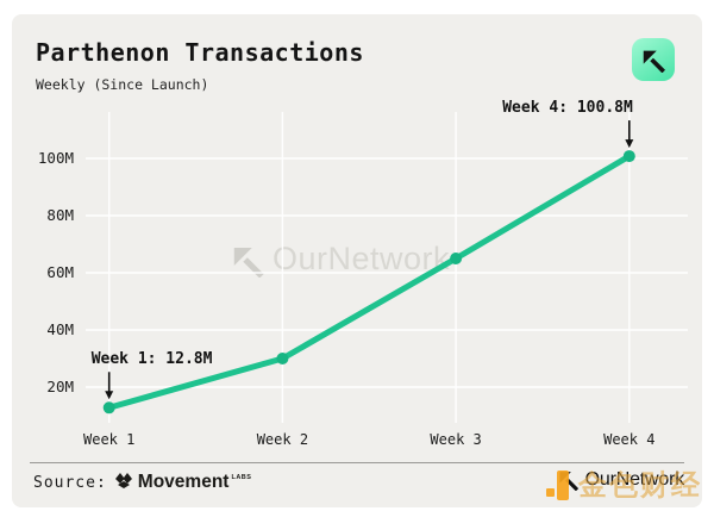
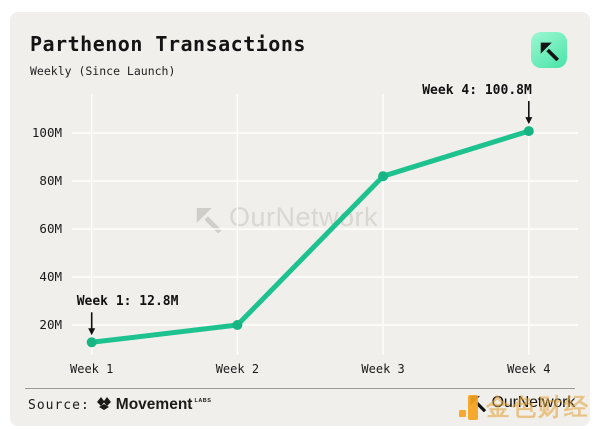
Week 2: 30M -> 20M
Week 3: 65M -> 82M
